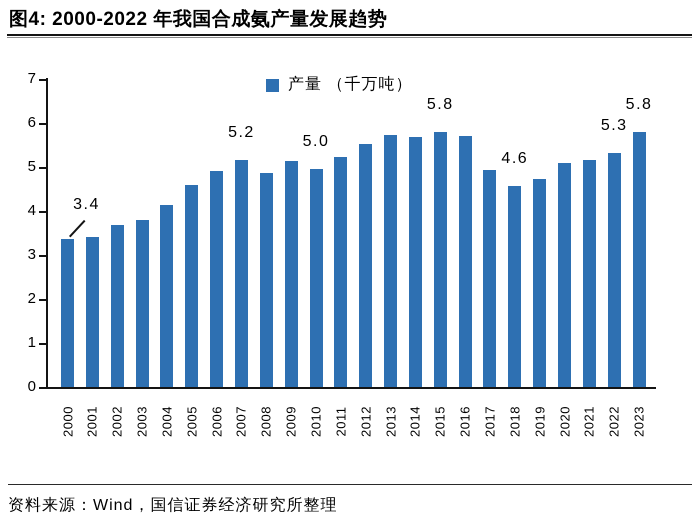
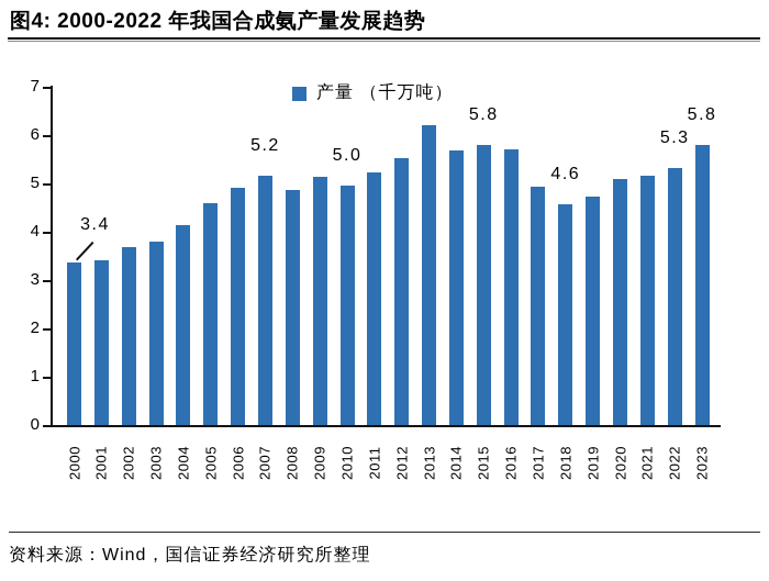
2013: 5.7 -> 6.2
